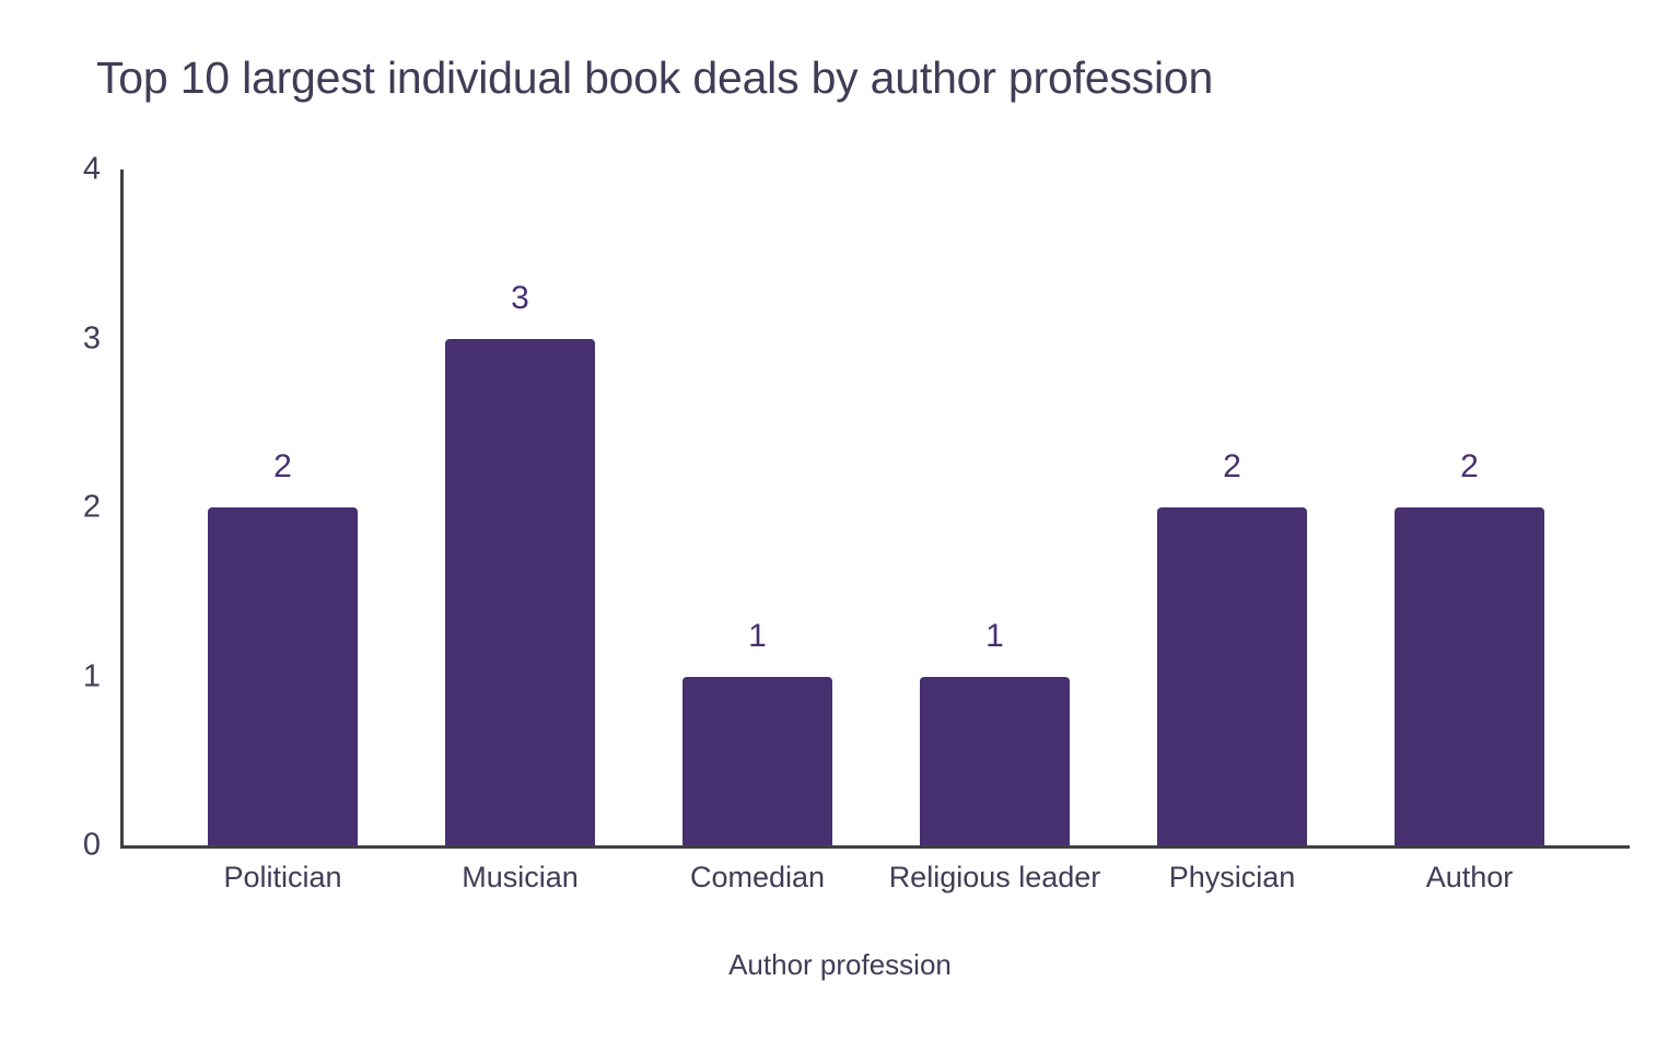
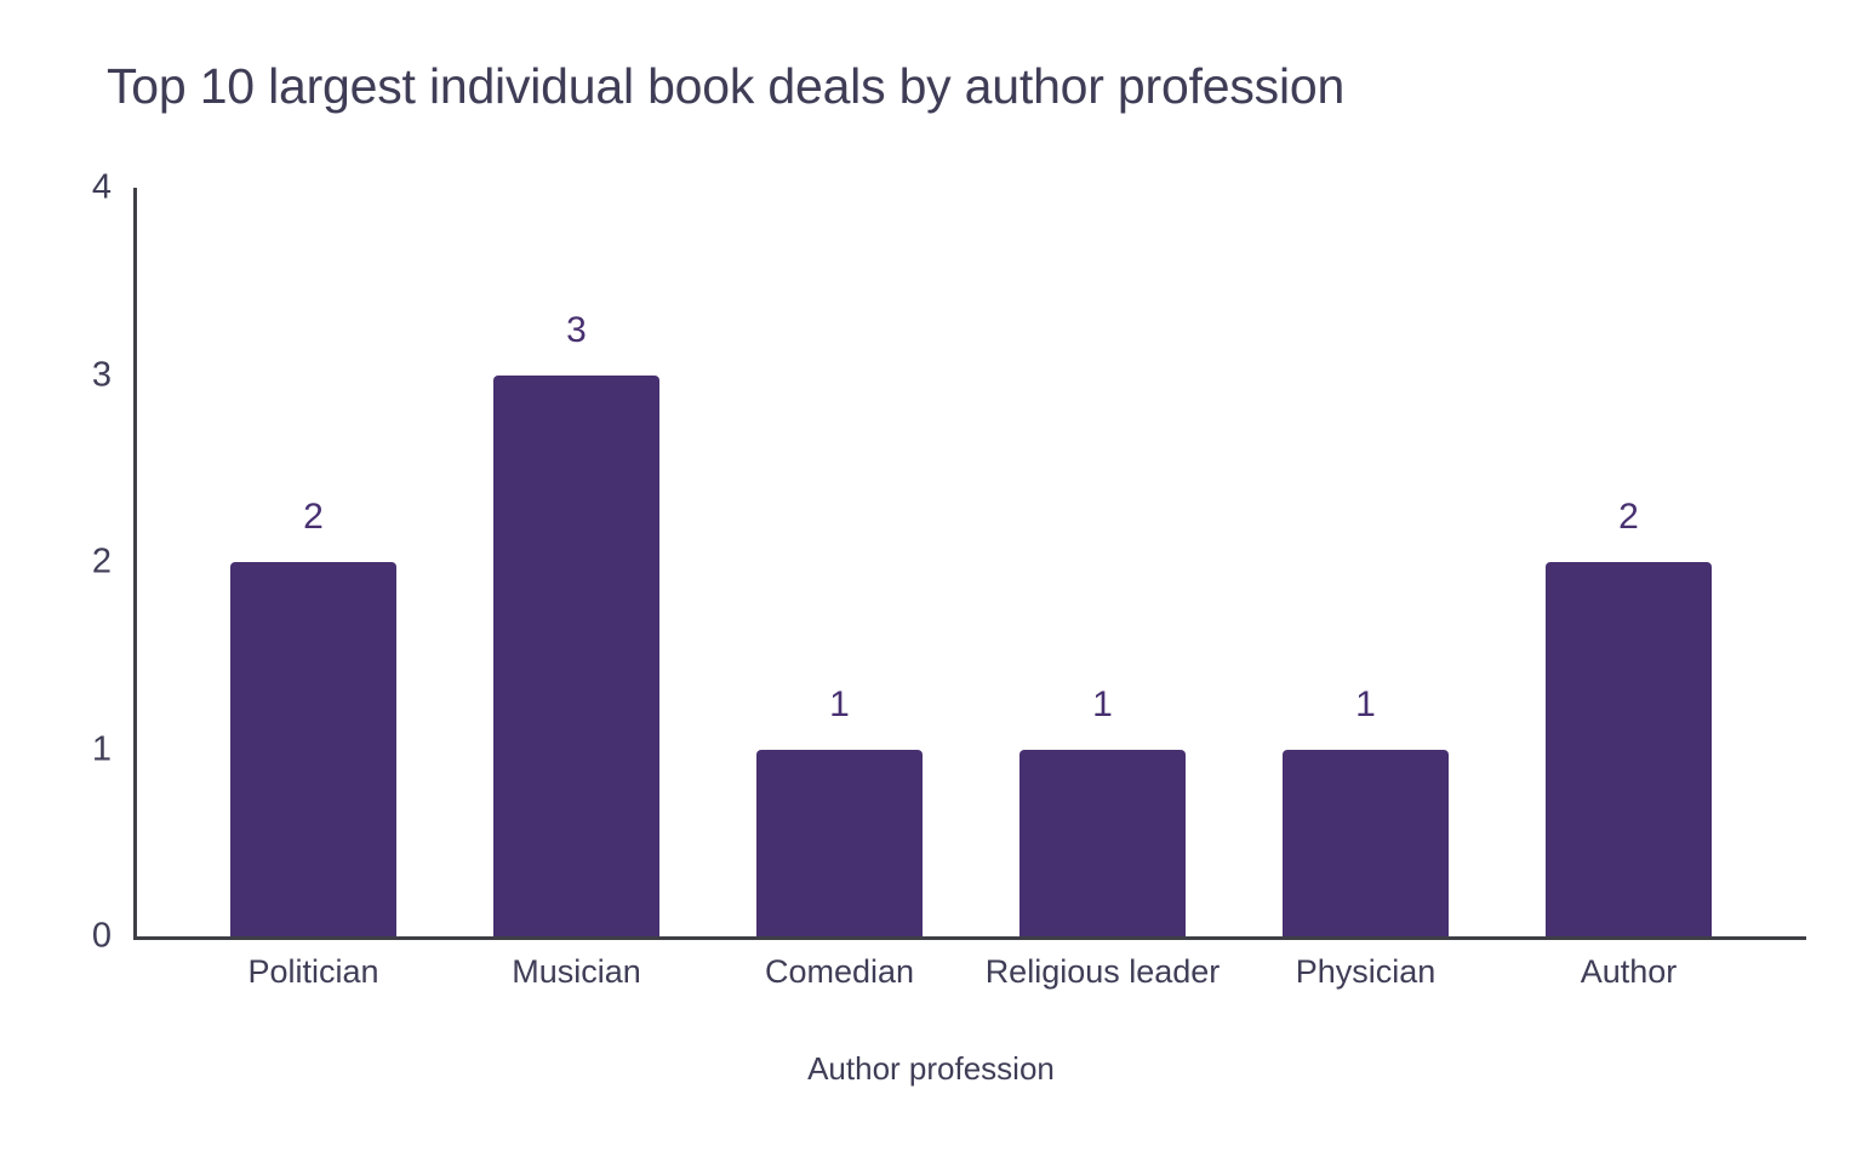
Physician: 2 -> 1
